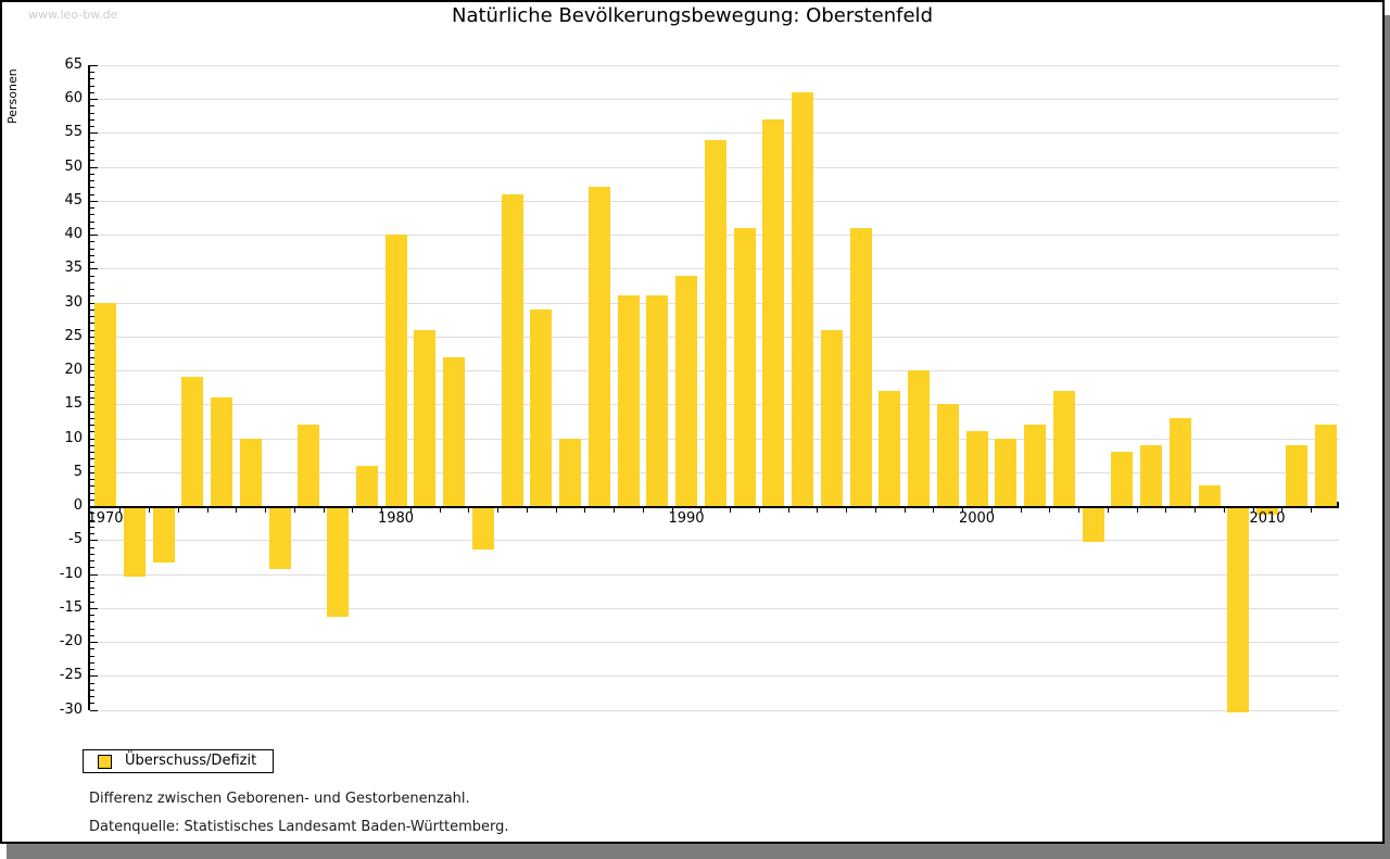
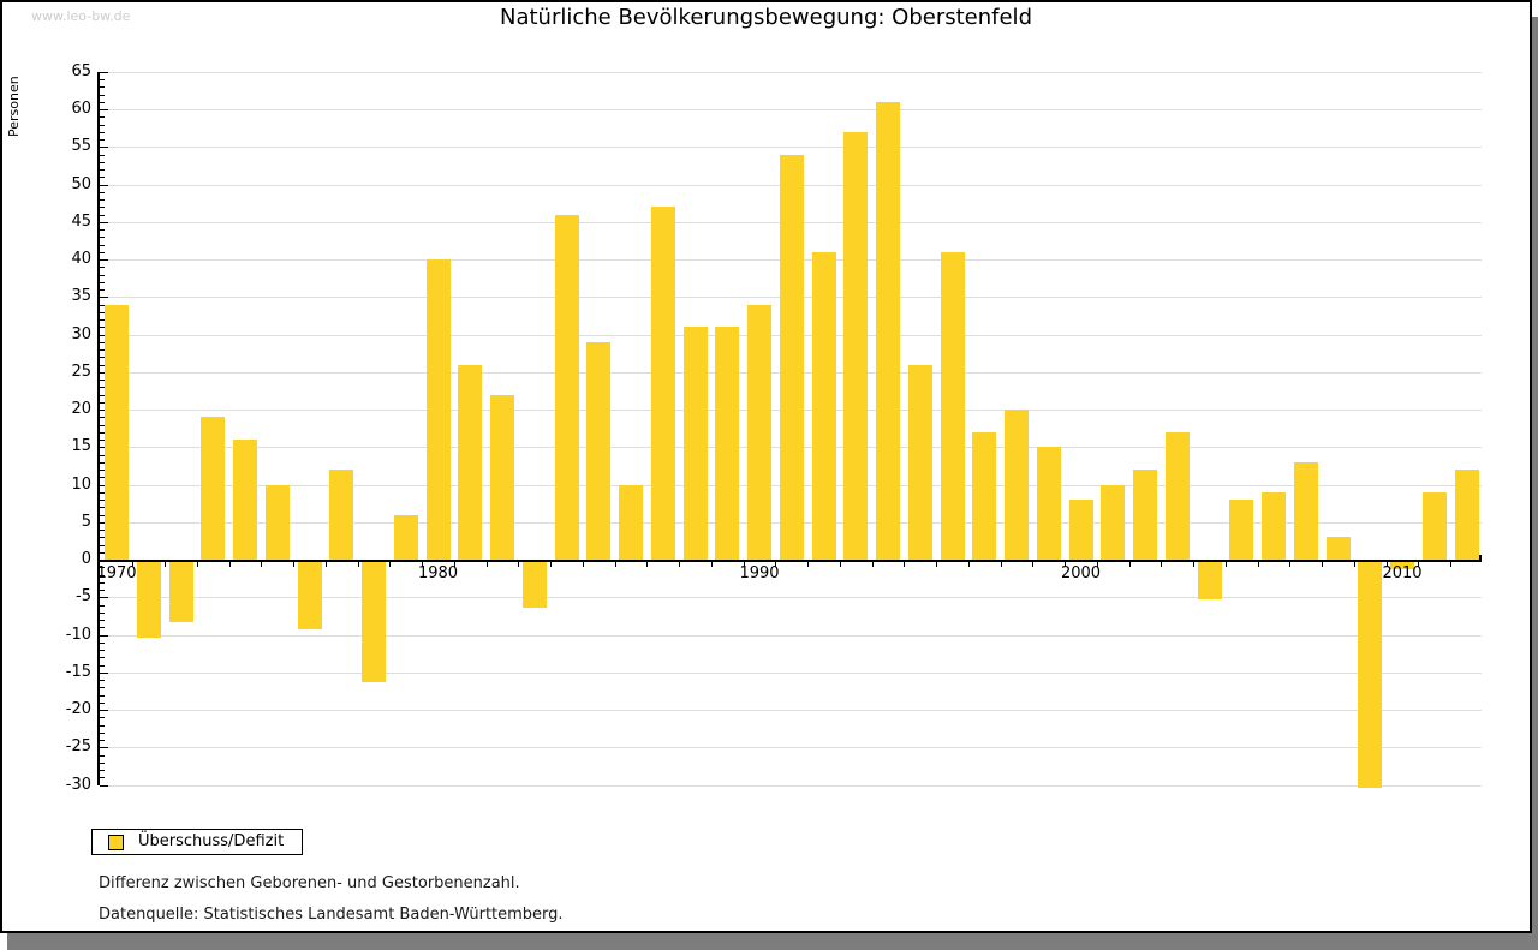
1970: 30 -> 34
2000: 11 -> 8
